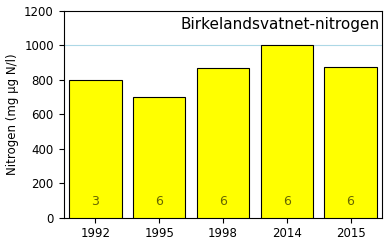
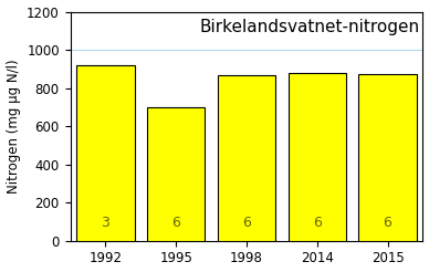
1992: 800 -> 920
2014: 1000 -> 880
